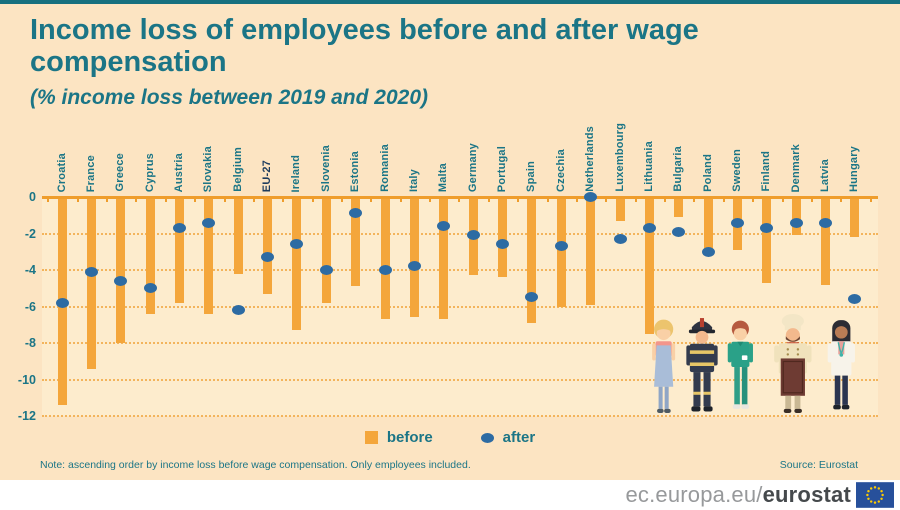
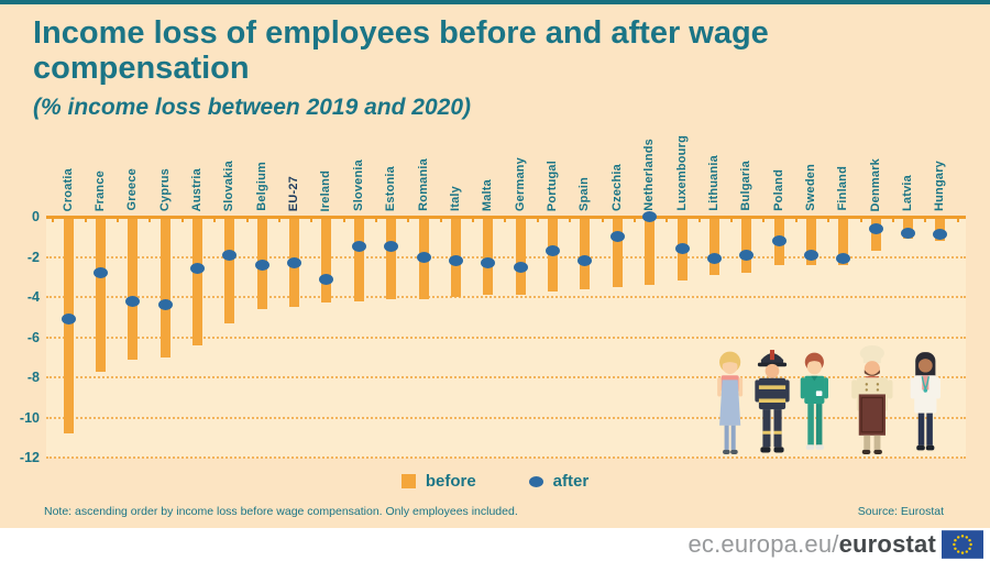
before/Croatia: -11.4 -> -10.8
after/Croatia: -5.8 -> -5.1
before/France: -9.4 -> -7.7
after/France: -4.1 -> -2.8
before/Greece: -8.0 -> -7.1
after/Greece: -4.6 -> -4.2
before/Cyprus: -6.4 -> -7.0
after/Cyprus: -5.0 -> -4.4
before/Austria: -5.8 -> -6.4
after/Austria: -1.7 -> -2.6
before/Slovakia: -6.4 -> -5.3
after/Slovakia: -1.4 -> -1.9
before/Belgium: -4.2 -> -4.6
after/Belgium: -6.2 -> -2.4
before/EU-27: -5.3 -> -4.5
after/EU-27: -3.3 -> -2.3
before/Ireland: -7.3 -> -4.3
after/Ireland: -2.6 -> -3.1
before/Slovenia: -5.8 -> -4.2
after/Slovenia: -4.0 -> -1.5
before/Estonia: -4.9 -> -4.1
after/Estonia: -0.9 -> -1.5
before/Romania: -6.7 -> -4.1
after/Romania: -4.0 -> -2.0
before/Italy: -6.6 -> -4.0
after/Italy: -3.8 -> -2.2
before/Malta: -6.7 -> -3.9
after/Malta: -1.6 -> -2.3
before/Germany: -4.3 -> -3.9
after/Germany: -2.1 -> -2.5
before/Portugal: -4.4 -> -3.7
after/Portugal: -2.6 -> -1.7
before/Spain: -6.9 -> -3.6
after/Spain: -5.5 -> -2.2
before/Czechia: -6.0 -> -3.5
after/Czechia: -2.7 -> -1.0
before/Netherlands: -5.9 -> -3.4
before/Luxembourg: -1.3 -> -3.2
after/Luxembourg: -2.3 -> -1.6
before/Lithuania: -7.5 -> -2.9
after/Lithuania: -1.7 -> -2.1
before/Bulgaria: -1.1 -> -2.8
before/Poland: -3.2 -> -2.4
after/Poland: -3.0 -> -1.2
before/Sweden: -2.9 -> -2.4
after/Sweden: -1.4 -> -1.9
before/Finland: -4.7 -> -2.4
after/Finland: -1.7 -> -2.1
before/Denmark: -2.1 -> -1.7
after/Denmark: -1.4 -> -0.6
before/Latvia: -4.8 -> -1.1
after/Latvia: -1.4 -> -0.8
before/Hungary: -2.2 -> -1.2
after/Hungary: -5.6 -> -0.9
